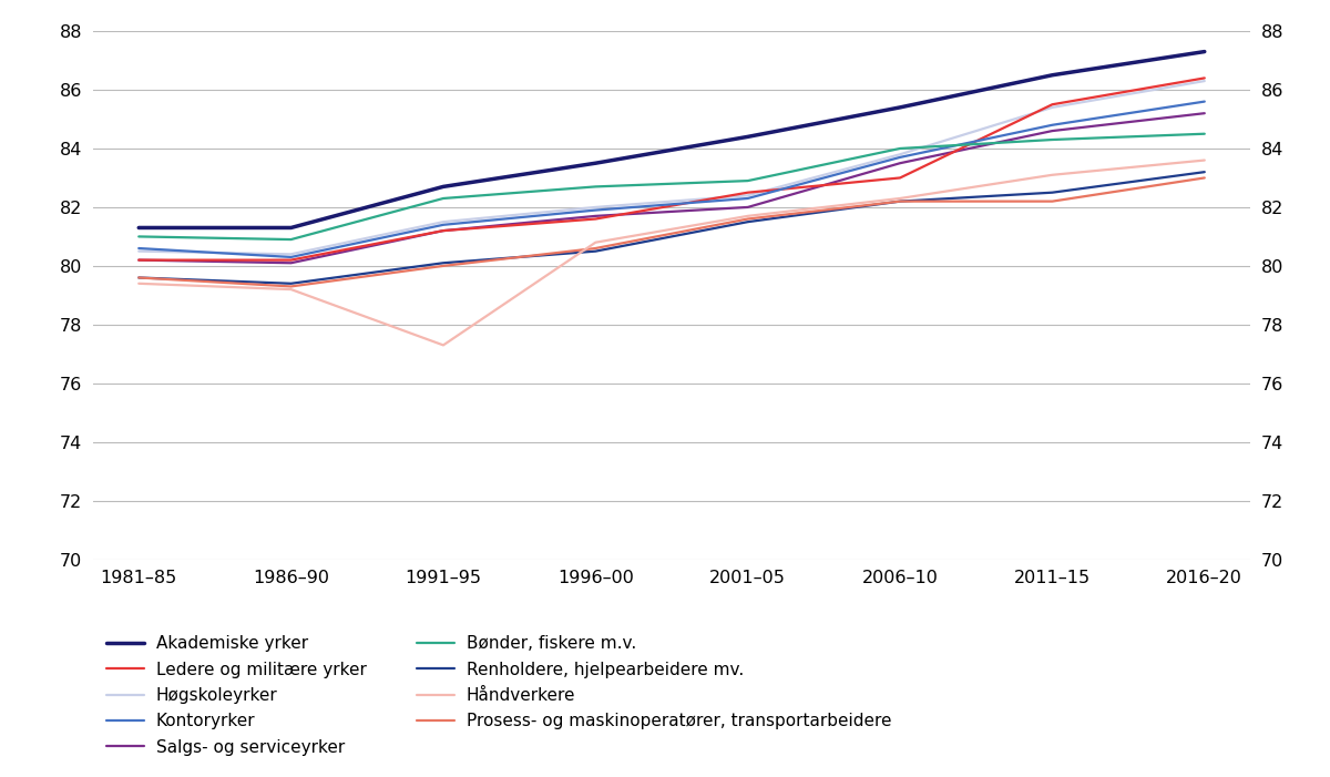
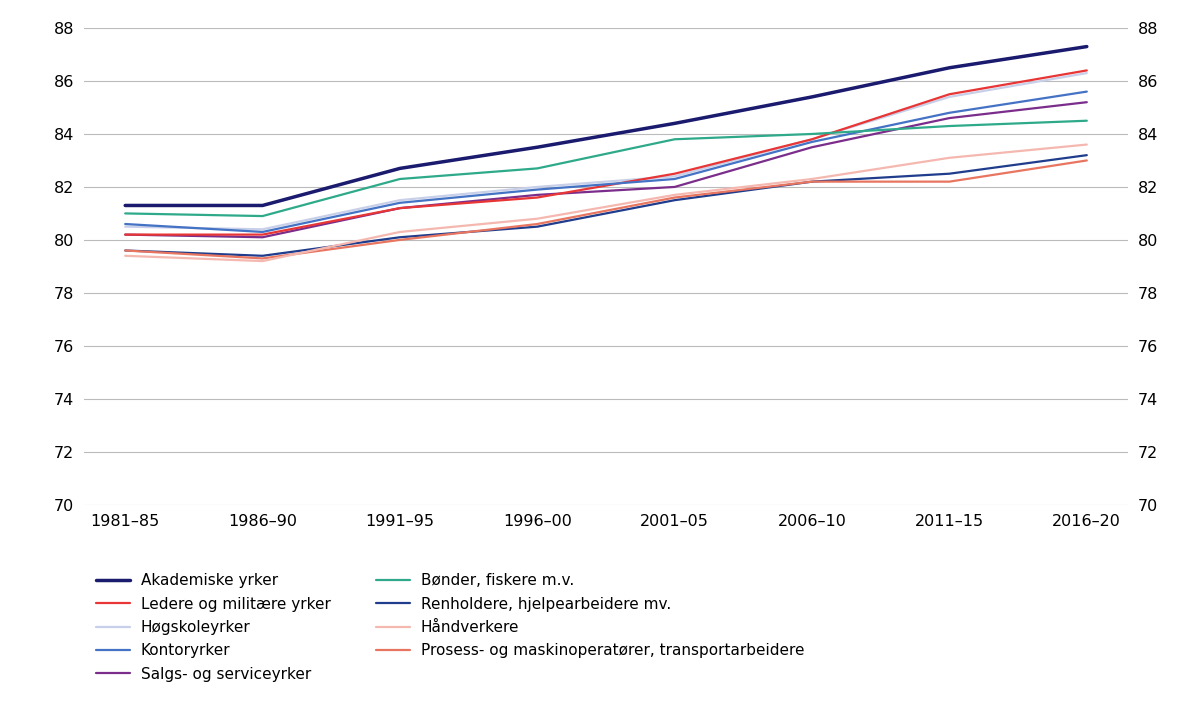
Håndverkere/1991–95: 77.3 -> 80.3
Bønder, fiskere m.v./2001–05: 82.9 -> 83.8
Ledere og militære yrker/2006–10: 83.0 -> 83.8
